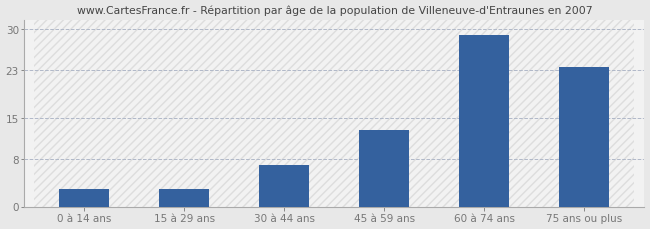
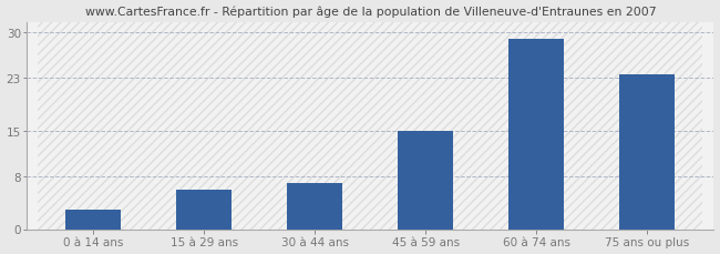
15 à 29 ans: 3.0 -> 6.0
45 à 59 ans: 13.0 -> 15.0
